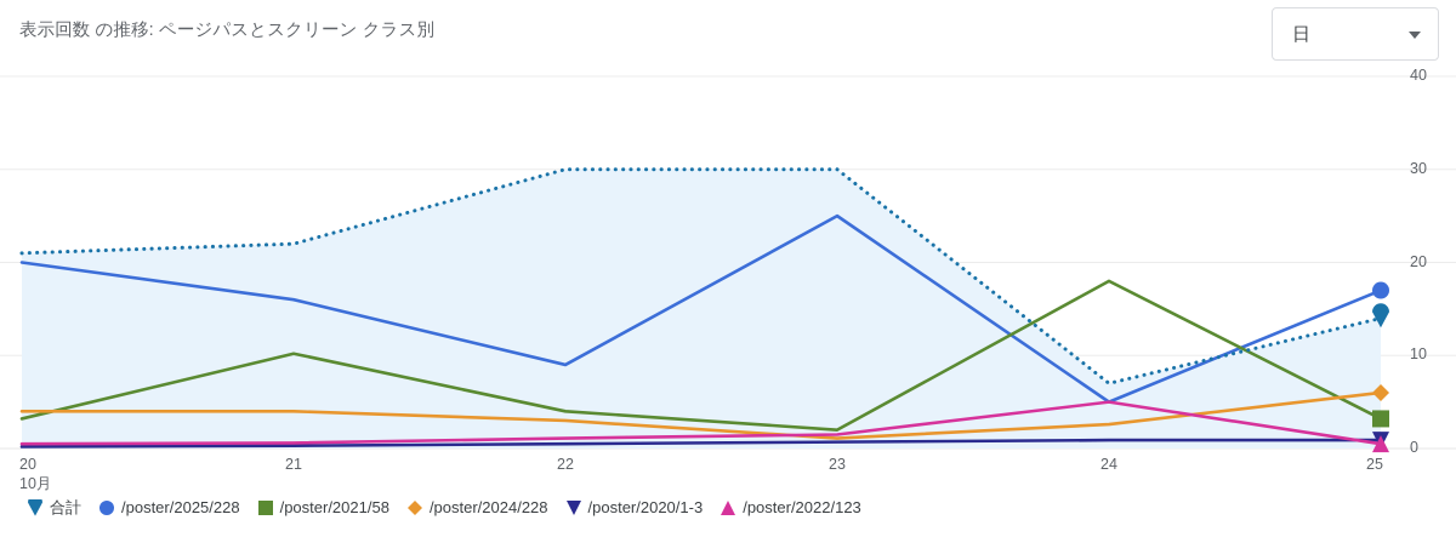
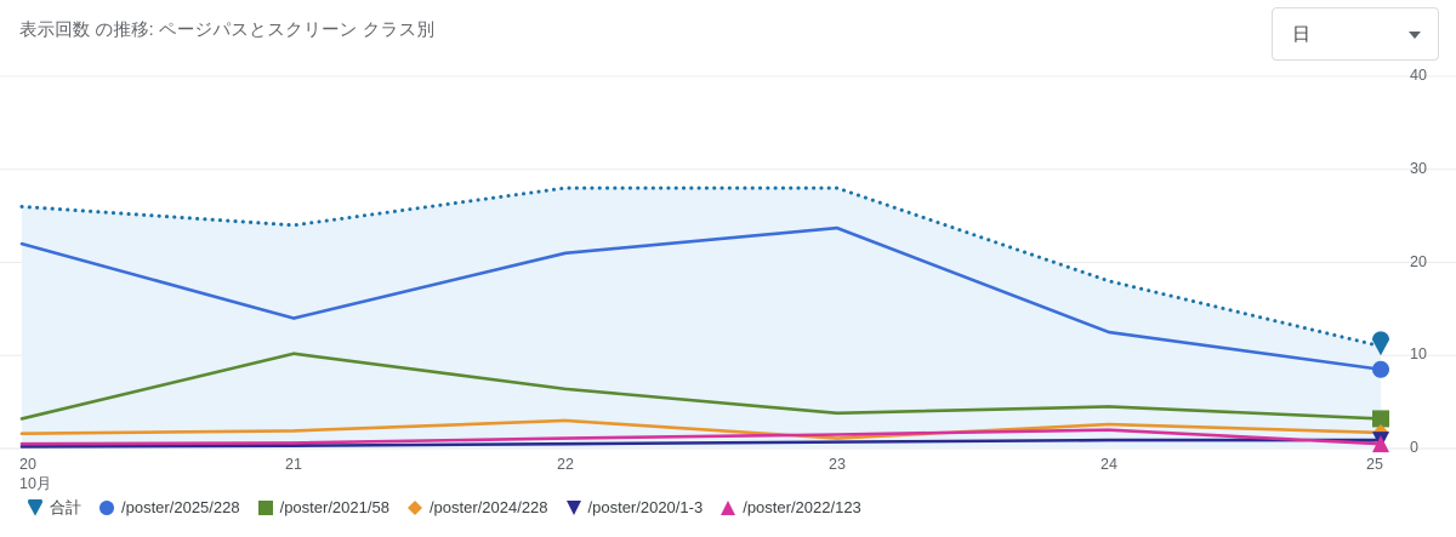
合計/20: 21 -> 26
/poster/2025/228/20: 20 -> 22
/poster/2024/228/20: 4 -> 2
合計/21: 22 -> 24
/poster/2025/228/21: 16 -> 14
/poster/2024/228/21: 4 -> 2
合計/22: 30 -> 28
/poster/2025/228/22: 9 -> 21
/poster/2021/58/22: 4 -> 6
合計/23: 30 -> 28
/poster/2025/228/23: 25 -> 24
/poster/2021/58/23: 2 -> 4
合計/24: 7 -> 18
/poster/2025/228/24: 5 -> 12
/poster/2021/58/24: 18 -> 4
/poster/2022/123/24: 5 -> 2
合計/25: 14 -> 11
/poster/2025/228/25: 17 -> 8
/poster/2024/228/25: 6 -> 2
